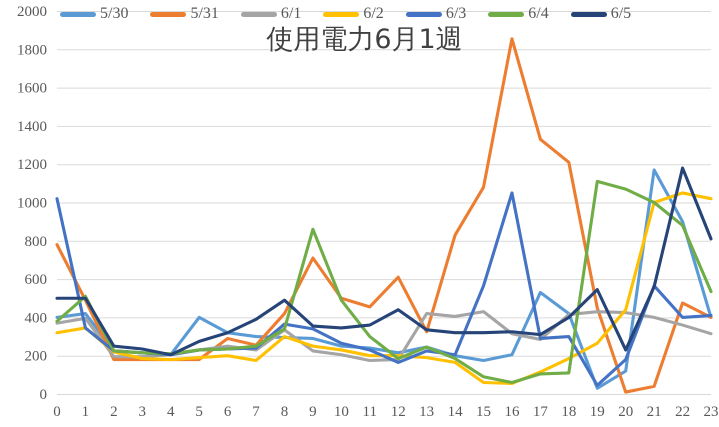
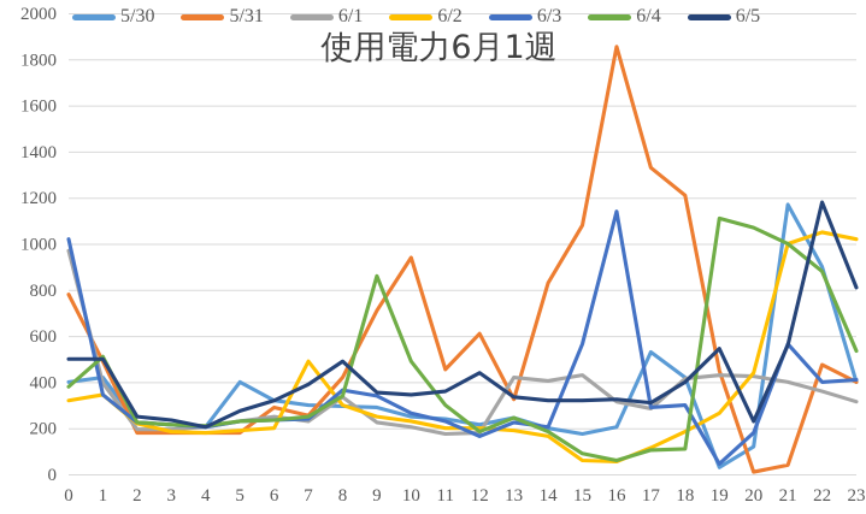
6/1/0: 370 -> 970
6/2/7: 180 -> 490
5/31/10: 500 -> 940
6/3/16: 1050 -> 1140
